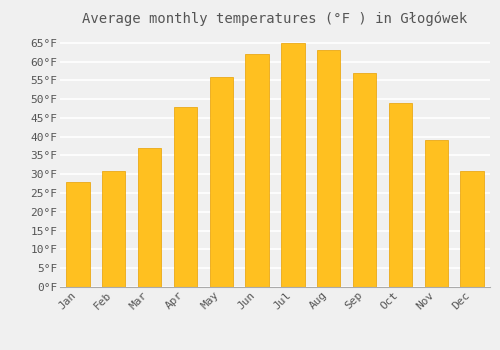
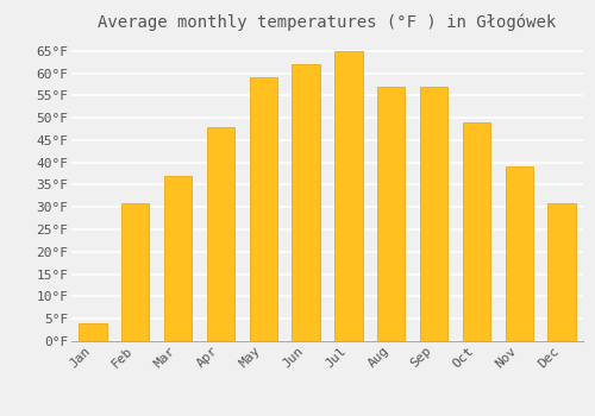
Jan: 28°F -> 4°F
May: 56°F -> 59°F
Aug: 63°F -> 57°F
